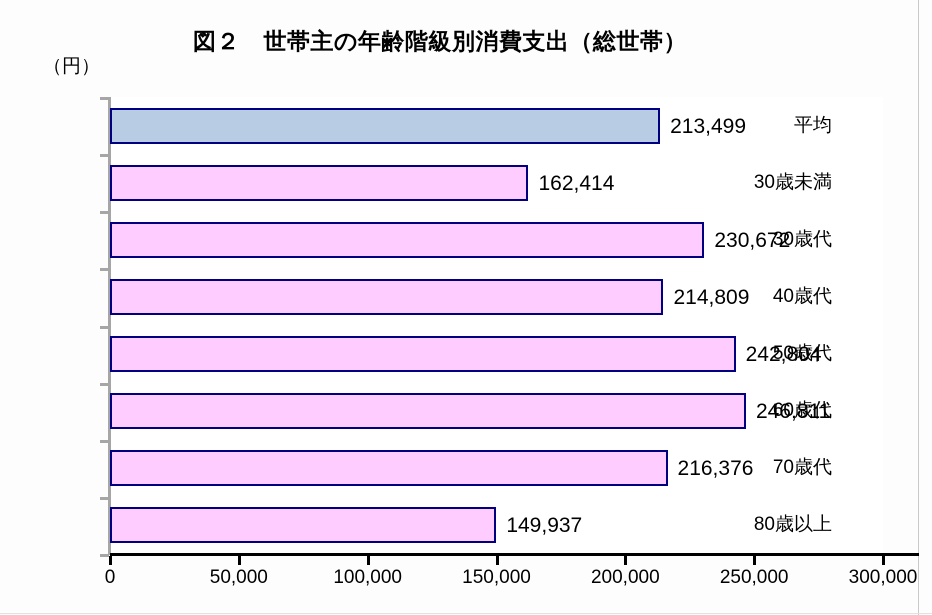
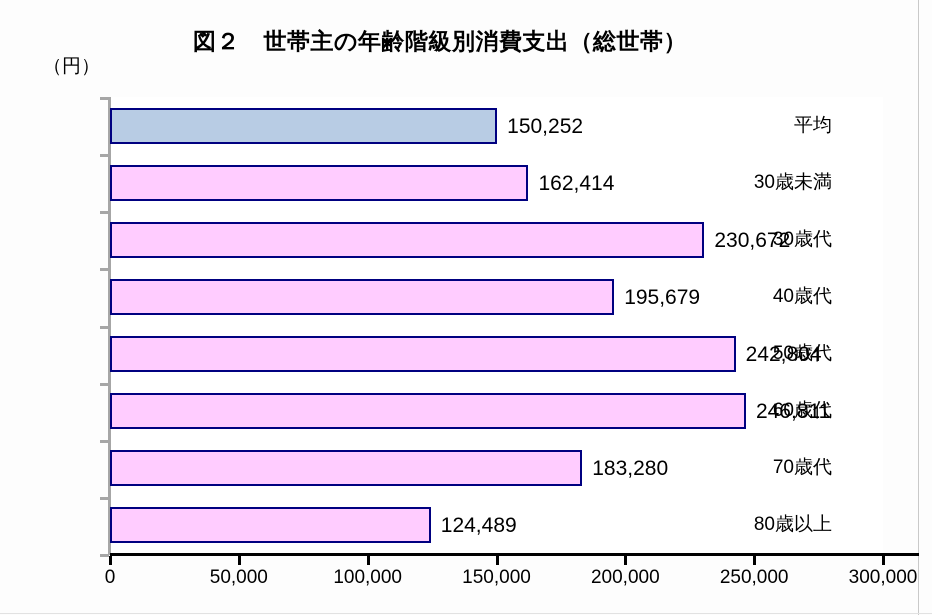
平均: 213,499 -> 150,252
40歳代: 214,809 -> 195,679
70歳代: 216,376 -> 183,280
80歳以上: 149,937 -> 124,489
